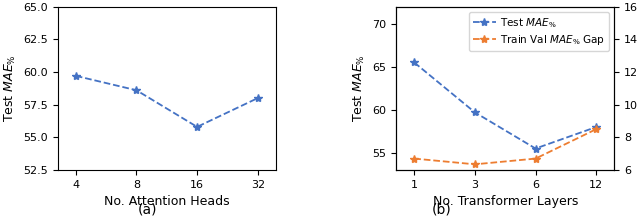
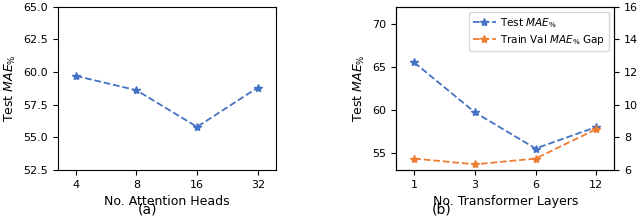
32: 58.0 -> 58.8
